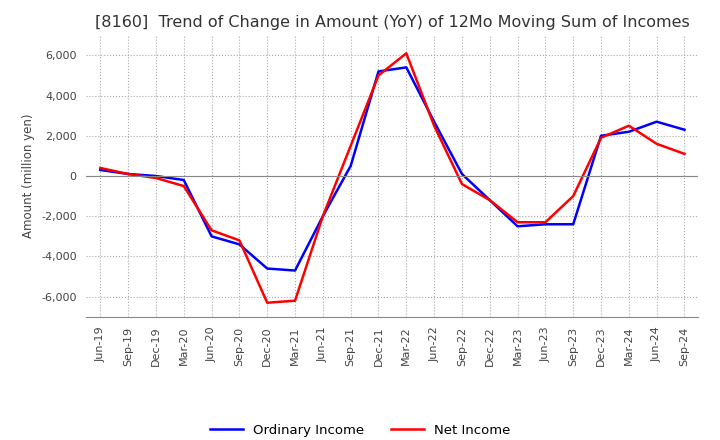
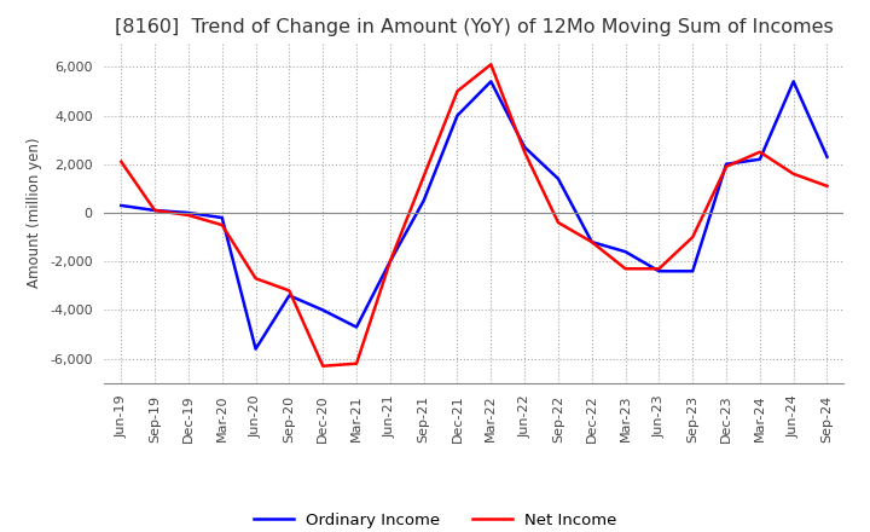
Net Income/Jun-19: 400 -> 2,100
Ordinary Income/Jun-20: -3,000 -> -5,600
Ordinary Income/Dec-20: -4,600 -> -4,000
Ordinary Income/Dec-21: 5,200 -> 4,000
Ordinary Income/Sep-22: 100 -> 1,400
Ordinary Income/Mar-23: -2,500 -> -1,600
Ordinary Income/Jun-24: 2,700 -> 5,400
